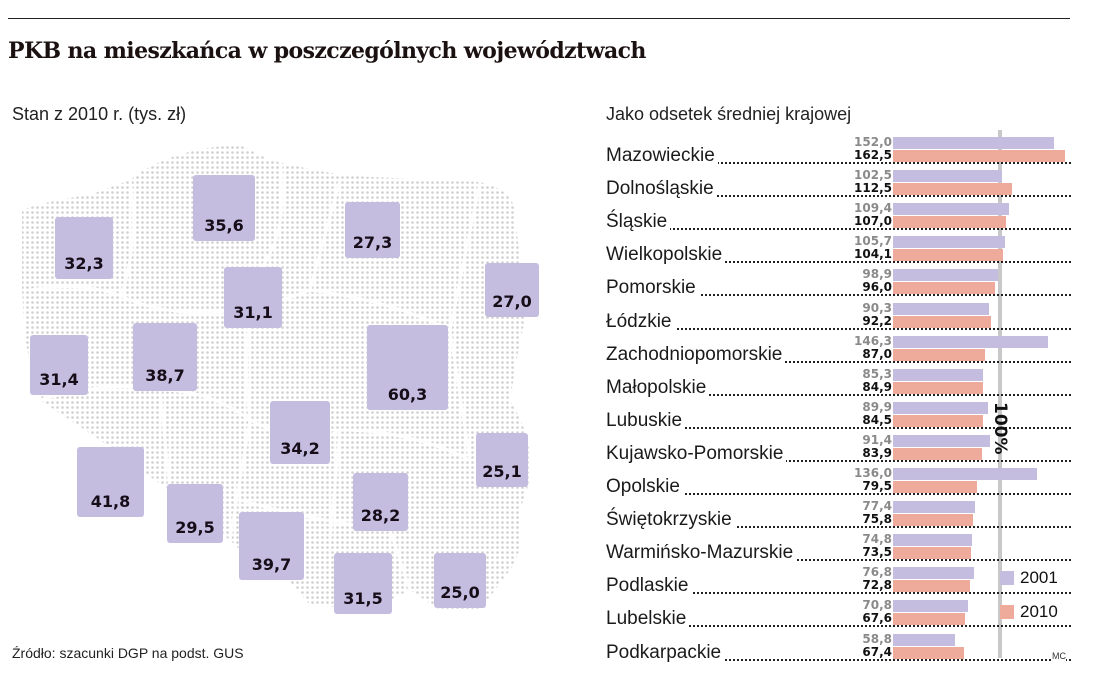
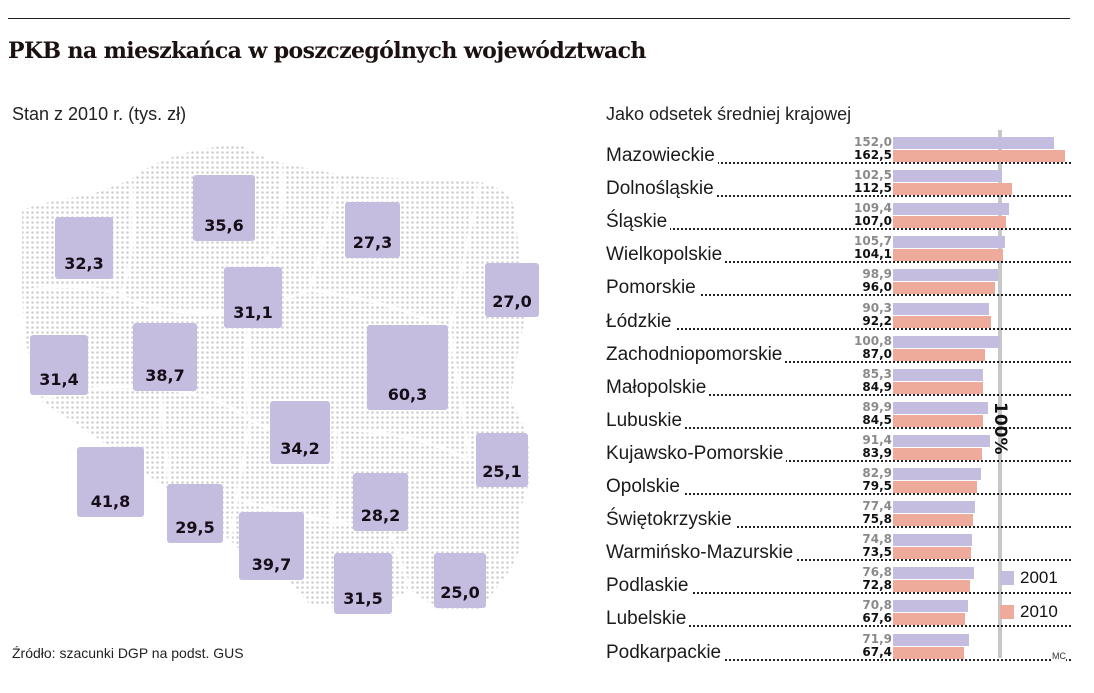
PKB na mieszkańca w poszczególnych województwach/2001/Zachodniopomorskie: 146,3 -> 100,8
PKB na mieszkańca w poszczególnych województwach/2001/Opolskie: 136,0 -> 82,9
PKB na mieszkańca w poszczególnych województwach/2001/Podkarpackie: 58,8 -> 71,9
